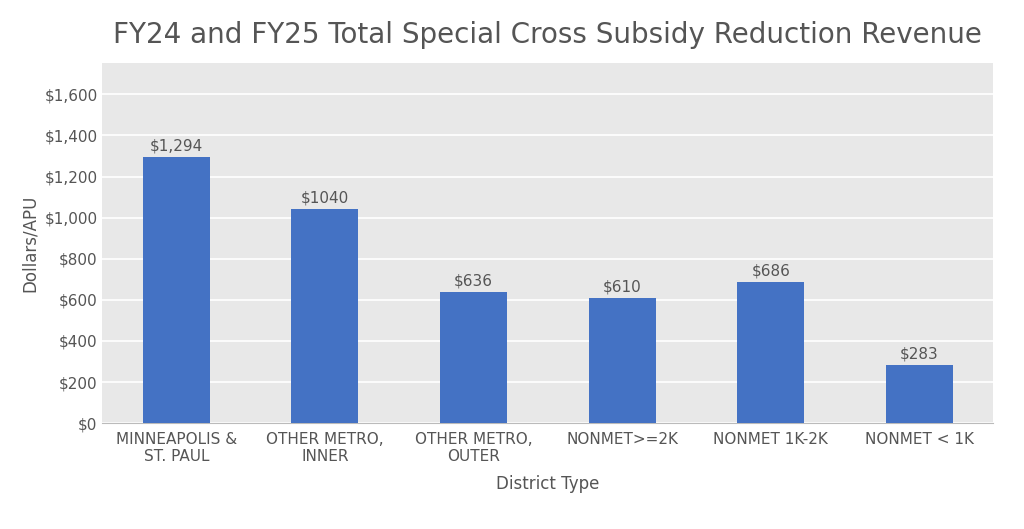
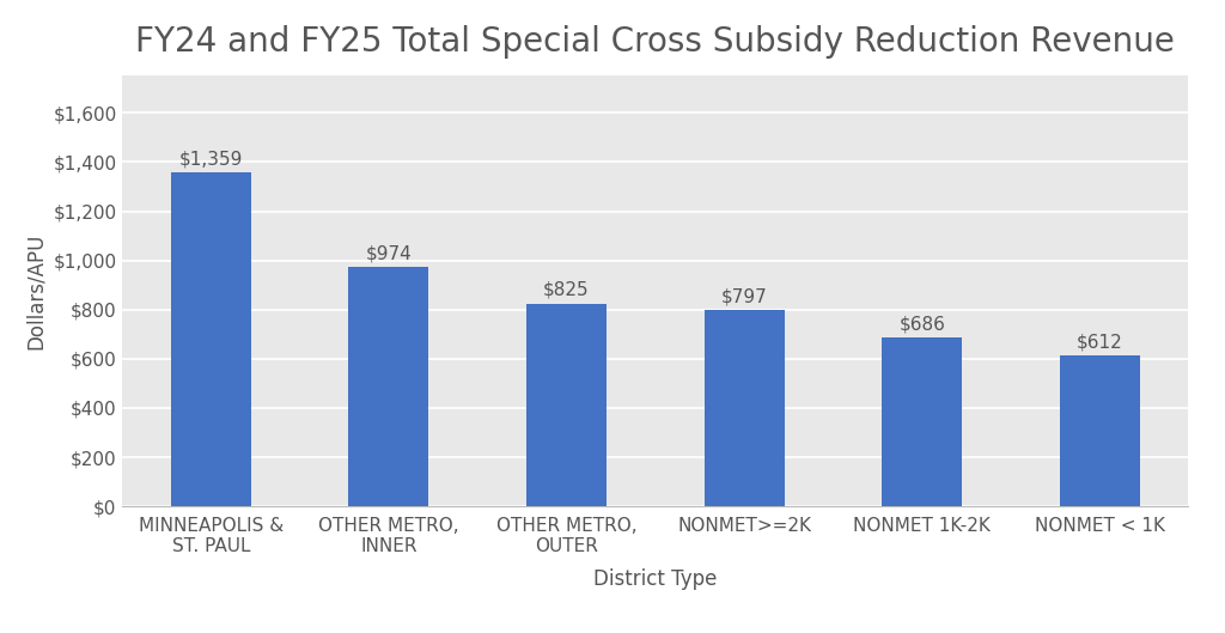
MINNEAPOLIS & ST. PAUL: $1,294 -> $1,359
OTHER METRO, INNER: $1040 -> $974
OTHER METRO, OUTER: $636 -> $825
NONMET>=2K: $610 -> $797
NONMET < 1K: $283 -> $612
